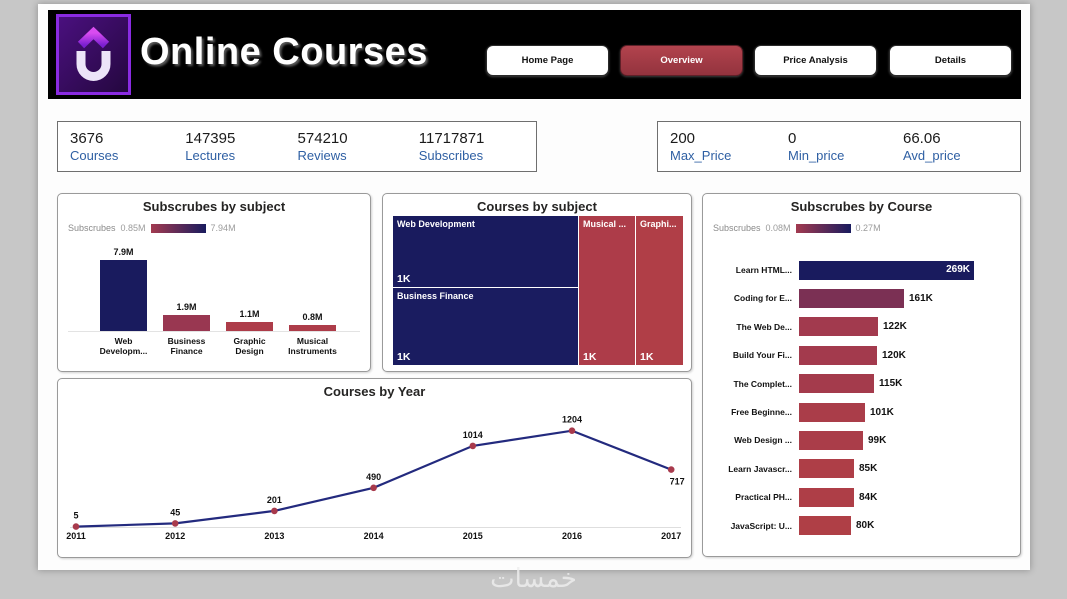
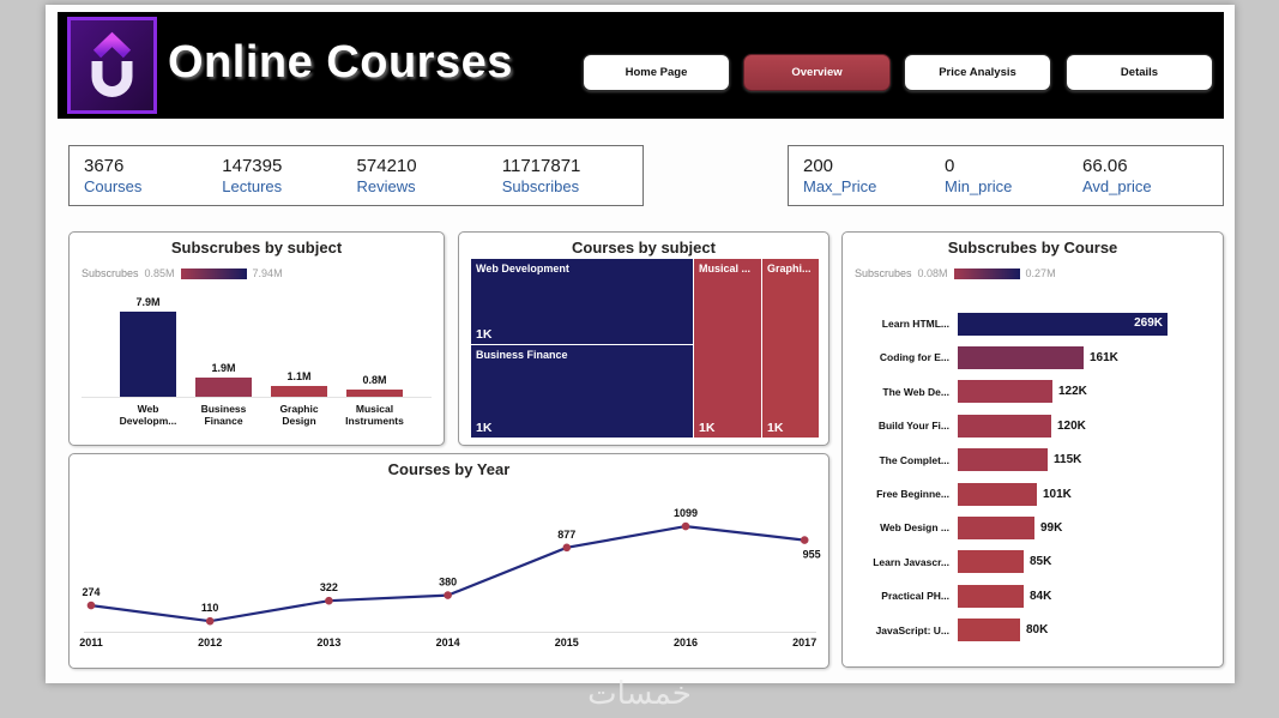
Courses by Year/2011: 5 -> 274
Courses by Year/2012: 45 -> 110
Courses by Year/2013: 201 -> 322
Courses by Year/2014: 490 -> 380
Courses by Year/2015: 1014 -> 877
Courses by Year/2016: 1204 -> 1099
Courses by Year/2017: 717 -> 955
